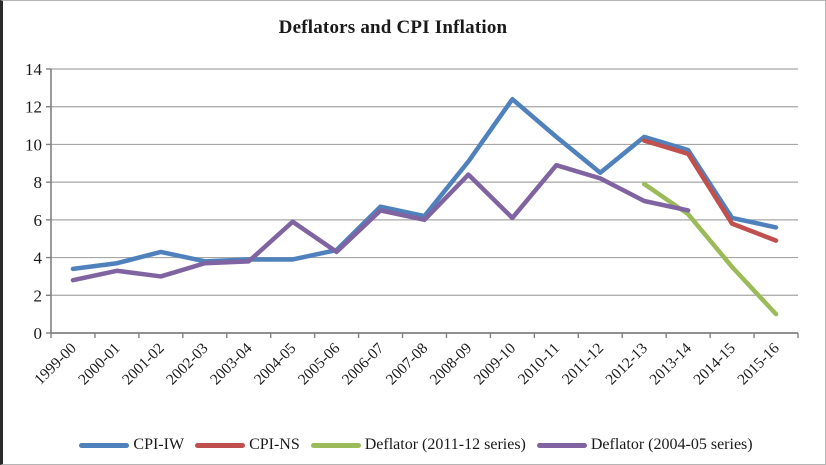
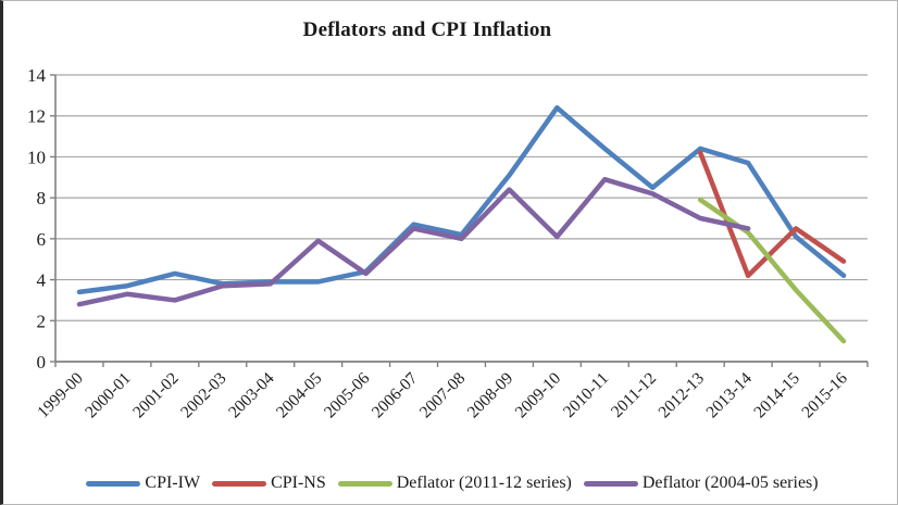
CPI-NS/2013-14: 9.5 -> 4.2
CPI-NS/2014-15: 5.8 -> 6.5
CPI-IW/2015-16: 5.6 -> 4.2
